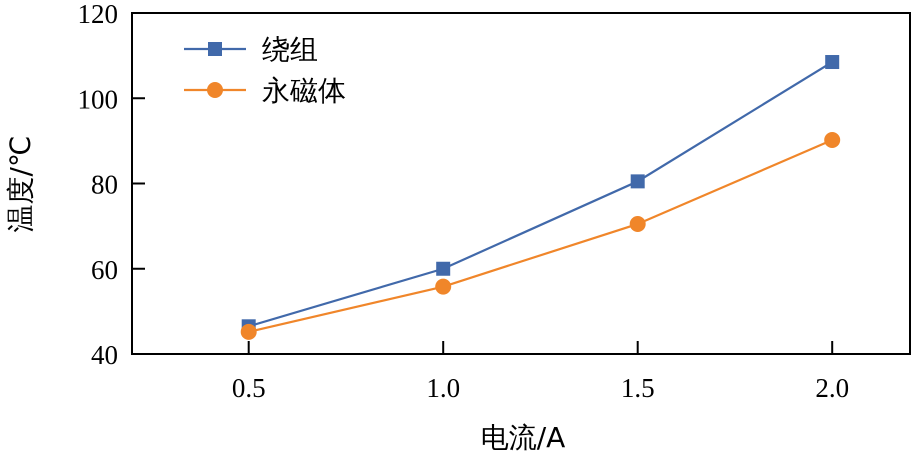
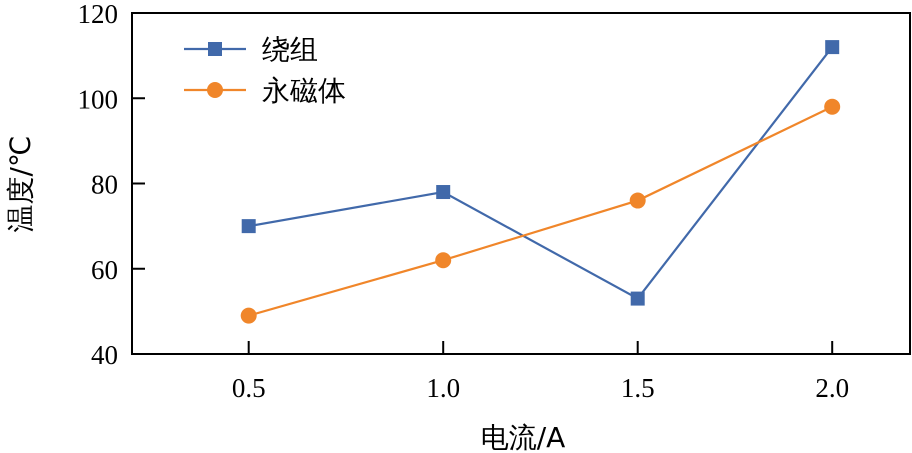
绕组/0.5: 46 -> 70
永磁体/0.5: 45 -> 49
绕组/1.0: 60 -> 78
永磁体/1.0: 56 -> 62
绕组/1.5: 80 -> 53
永磁体/1.5: 70 -> 76
绕组/2.0: 108 -> 112
永磁体/2.0: 90 -> 98
